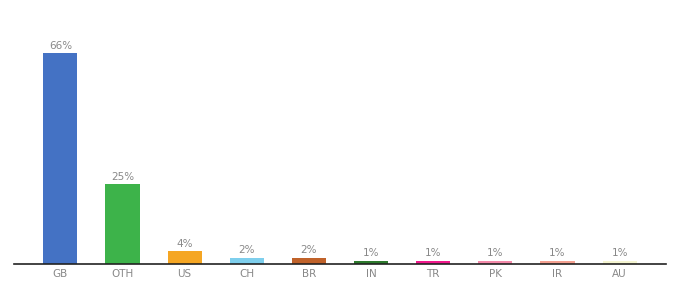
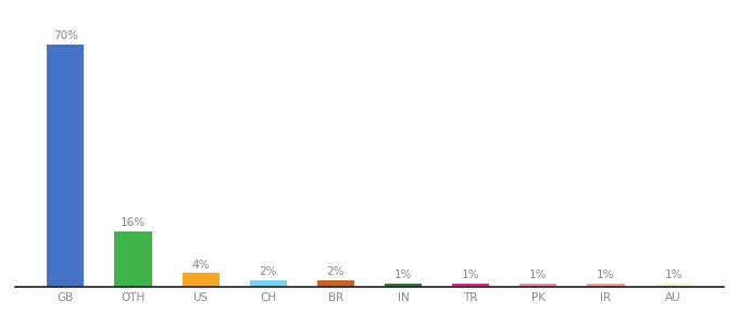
GB: 66% -> 70%
OTH: 25% -> 16%
